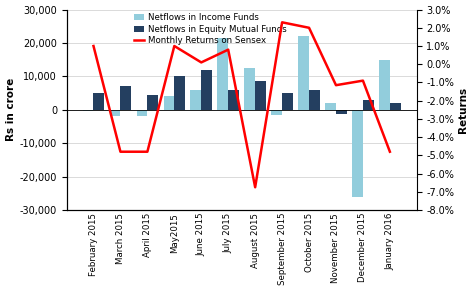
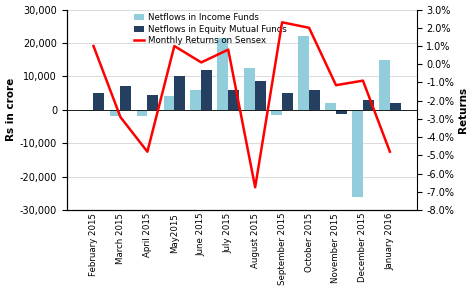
Monthly Returns on Sensex/March 2015: -4.8% -> -2.9%
